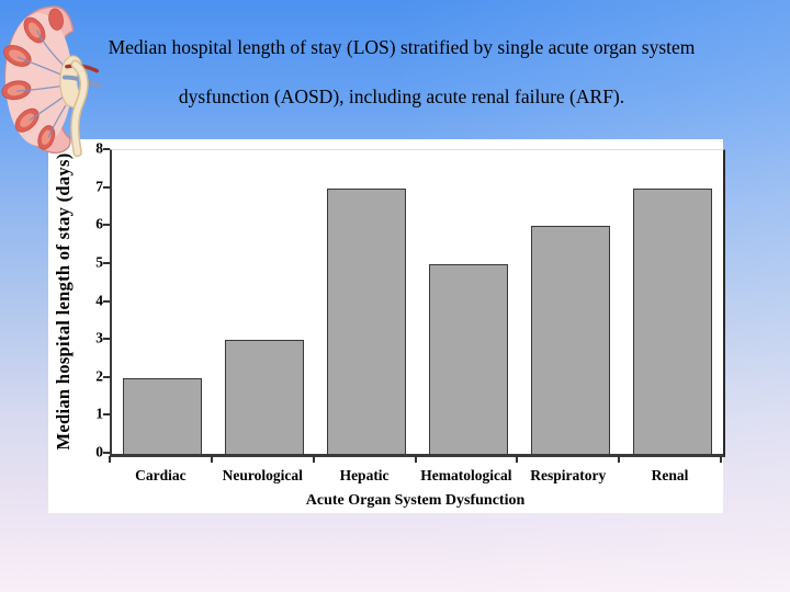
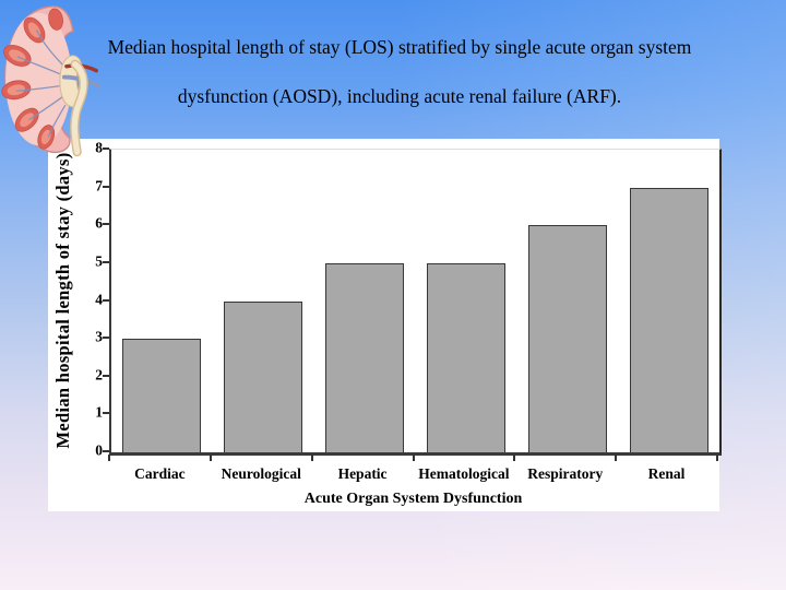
Cardiac: 2 -> 3
Neurological: 3 -> 4
Hepatic: 7 -> 5
